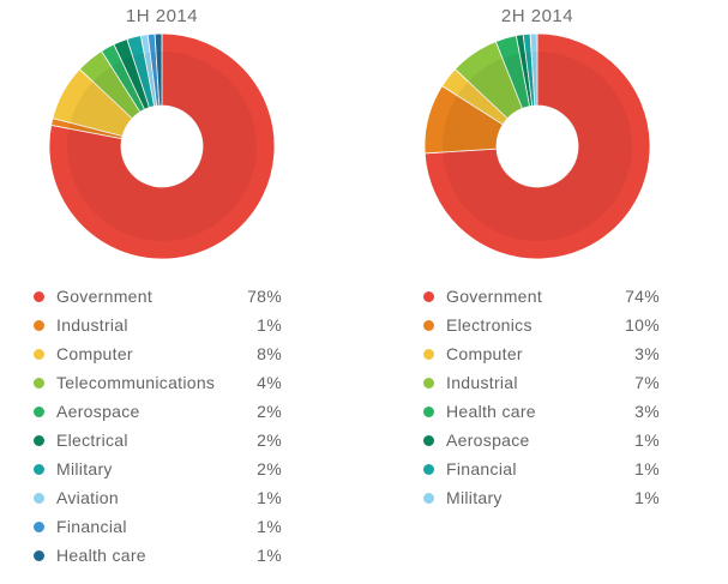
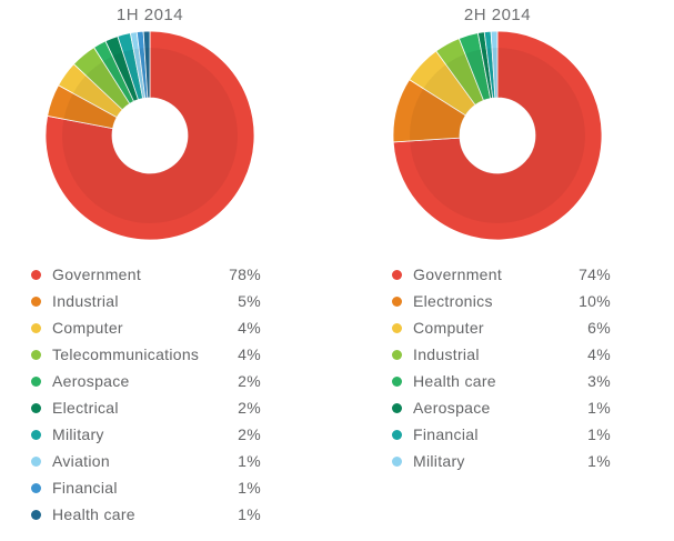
1H 2014/Industrial: 1% -> 5%
1H 2014/Computer: 8% -> 4%
2H 2014/Computer: 3% -> 6%
2H 2014/Industrial: 7% -> 4%
